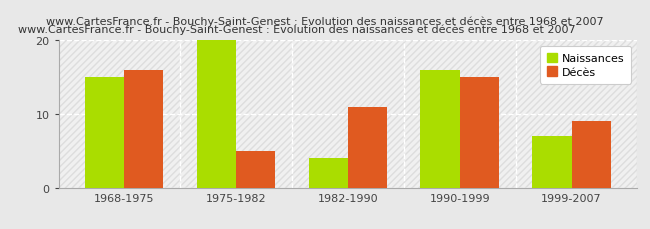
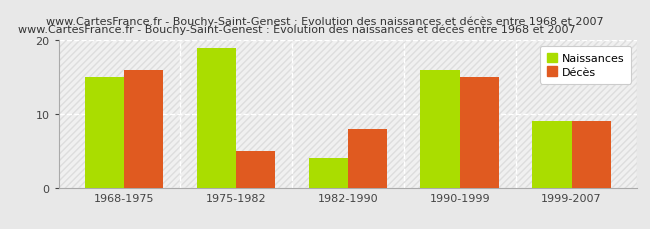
Naissances/1975-1982: 20 -> 19
Décès/1982-1990: 11 -> 8
Naissances/1999-2007: 7 -> 9
